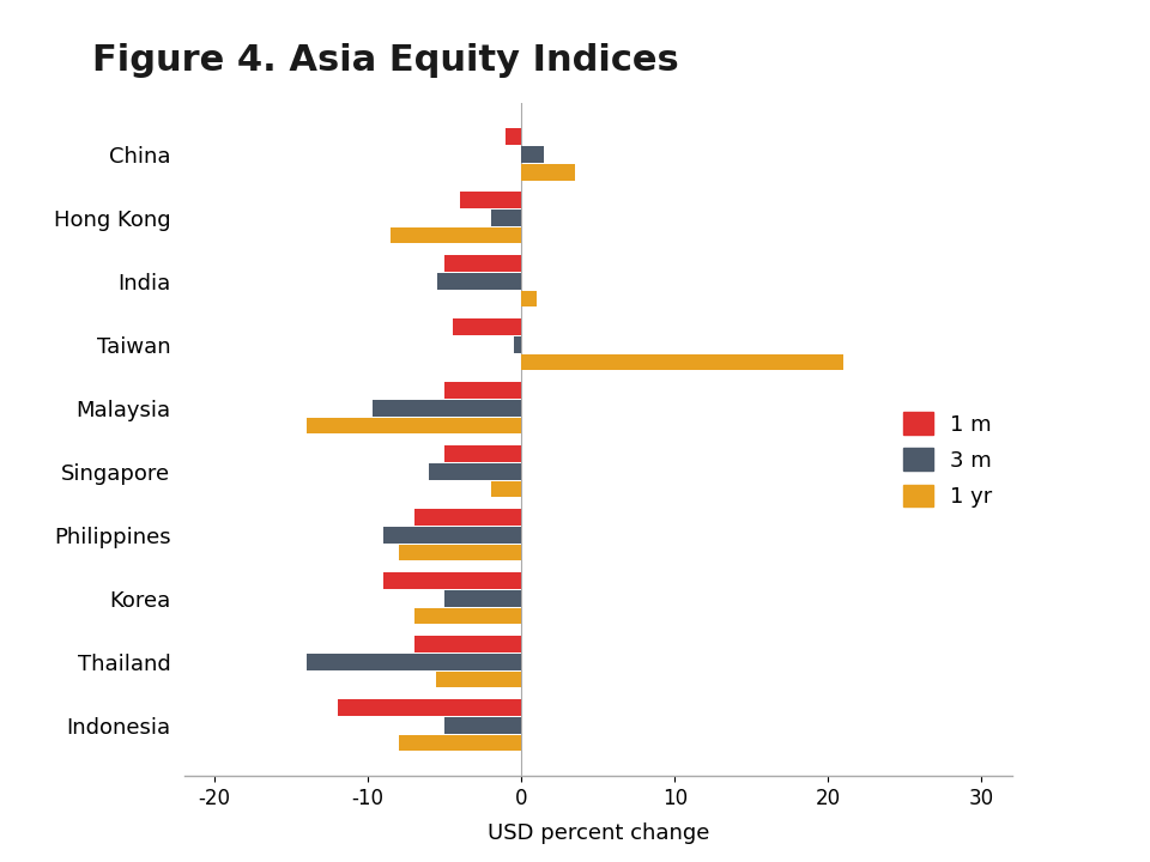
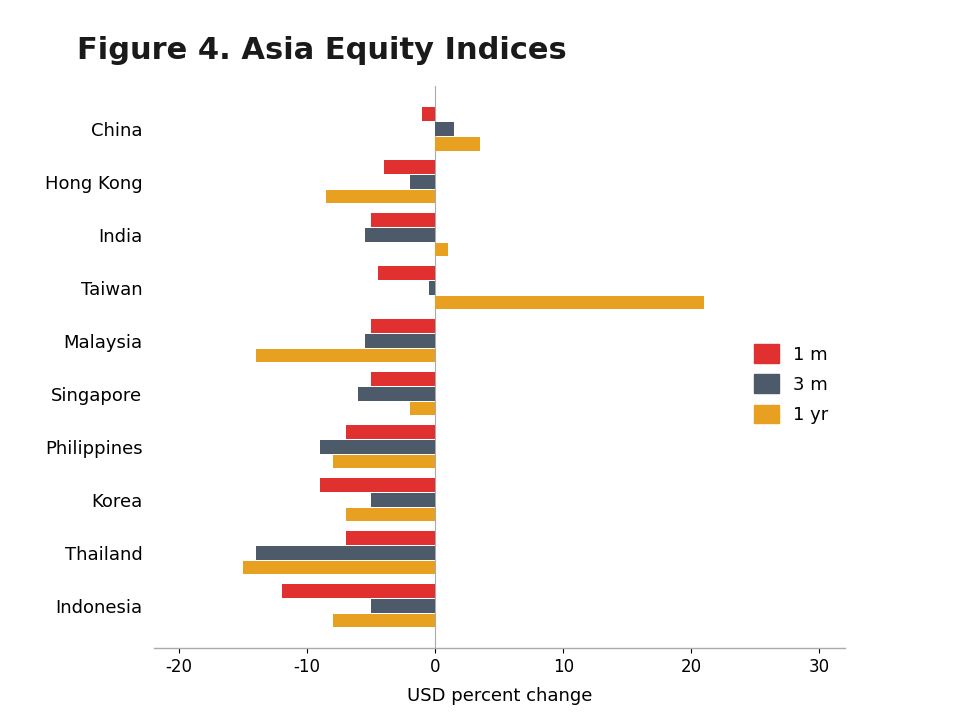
3 m/Malaysia: -9.7 -> -5.5
1 yr/Thailand: -5.6 -> -15.0
